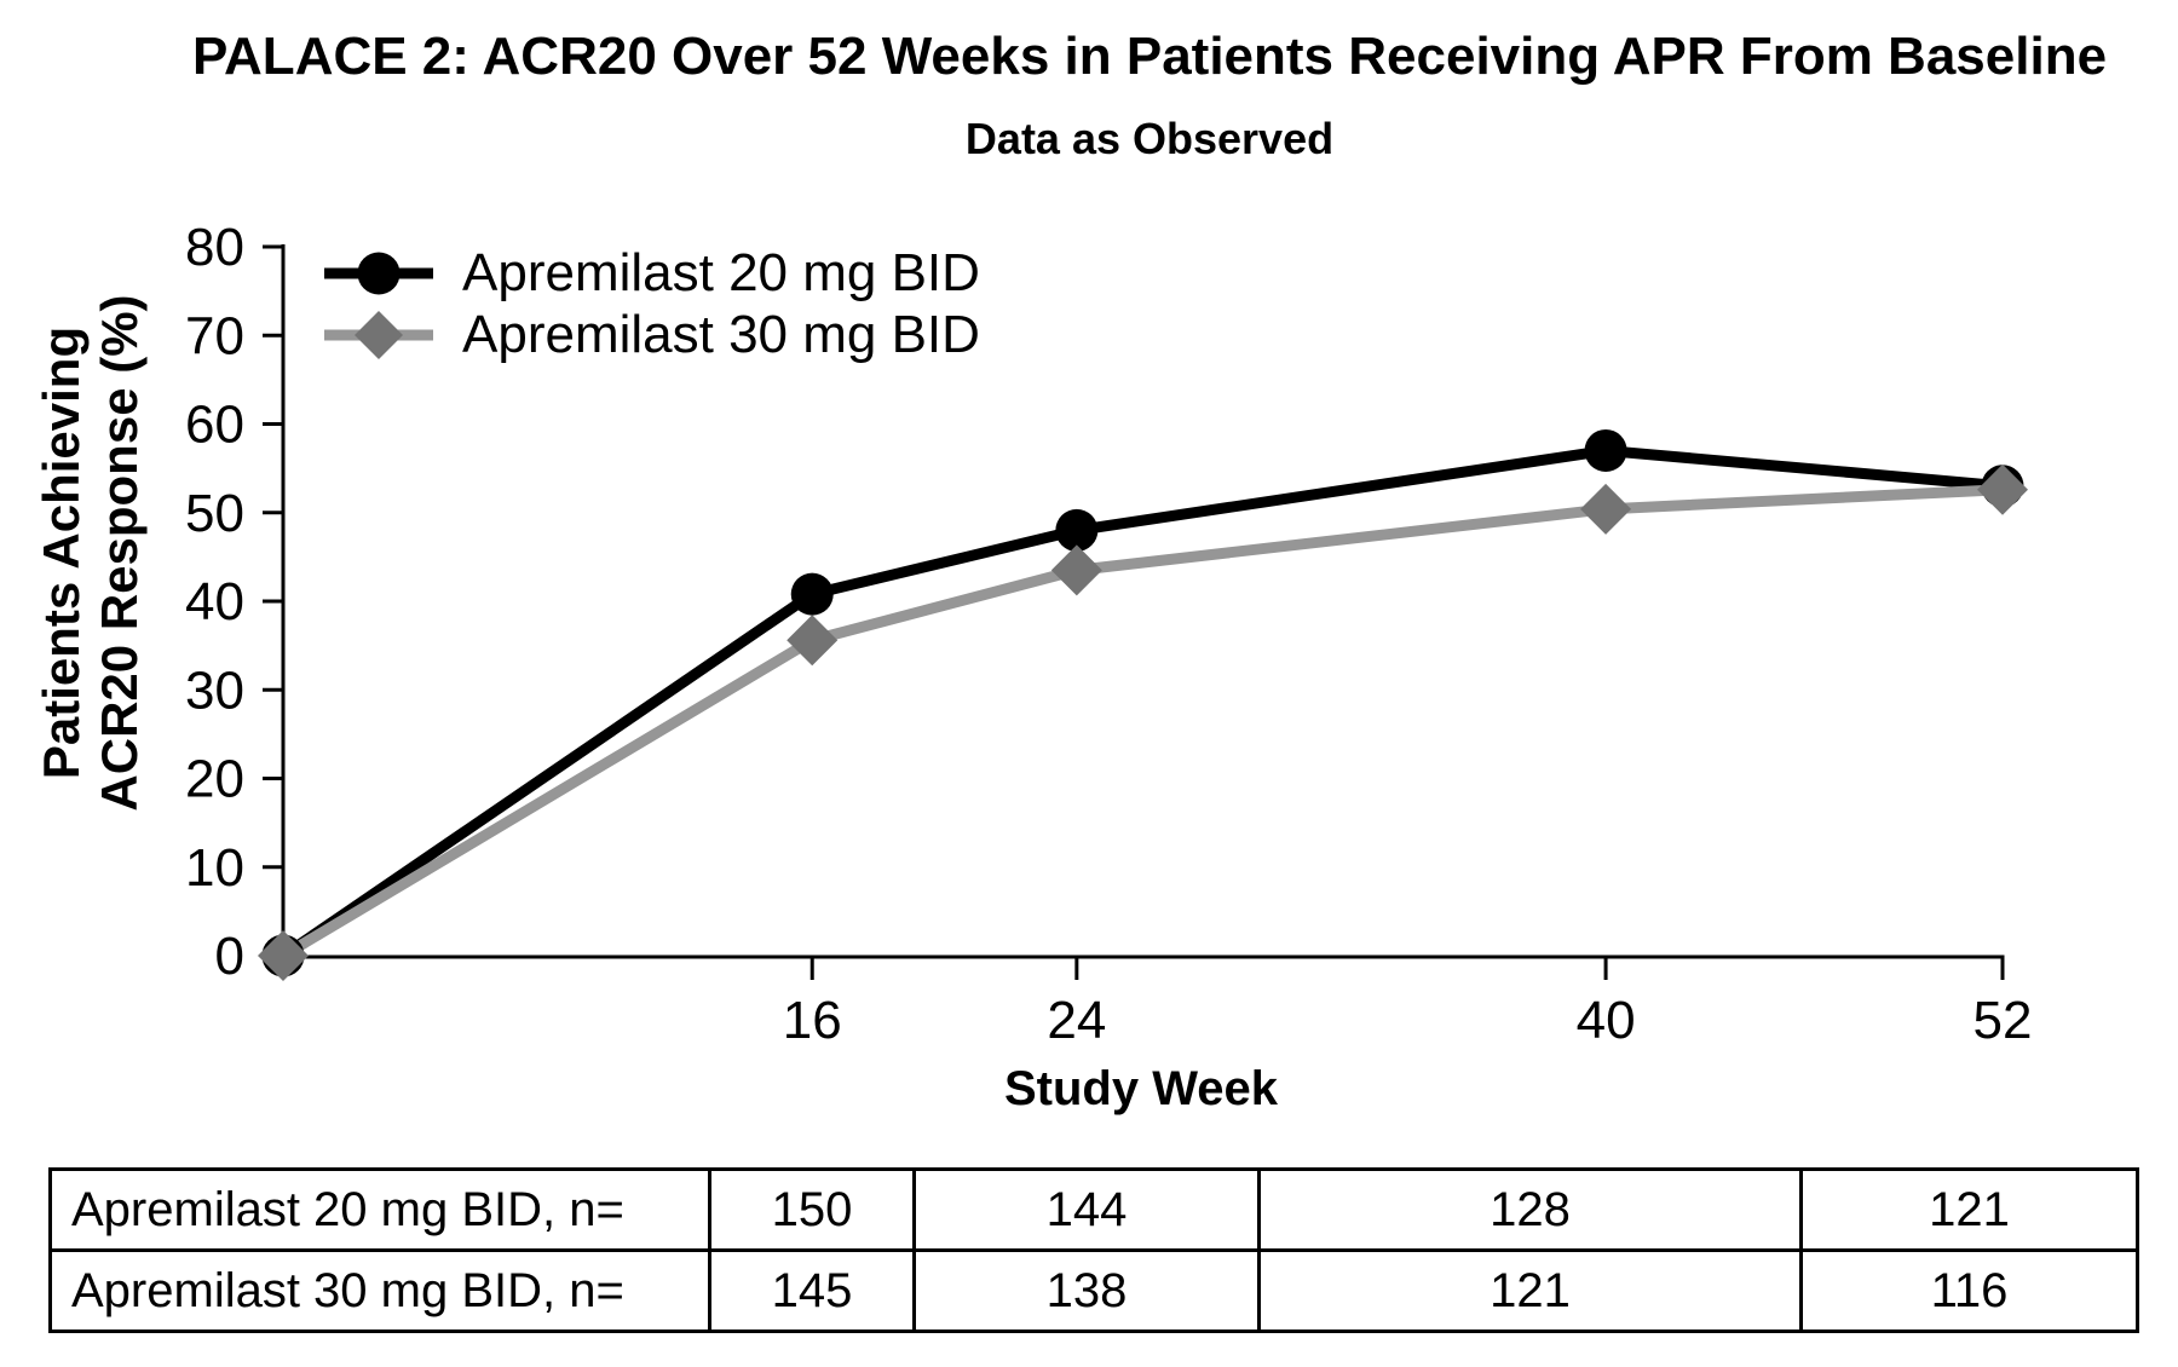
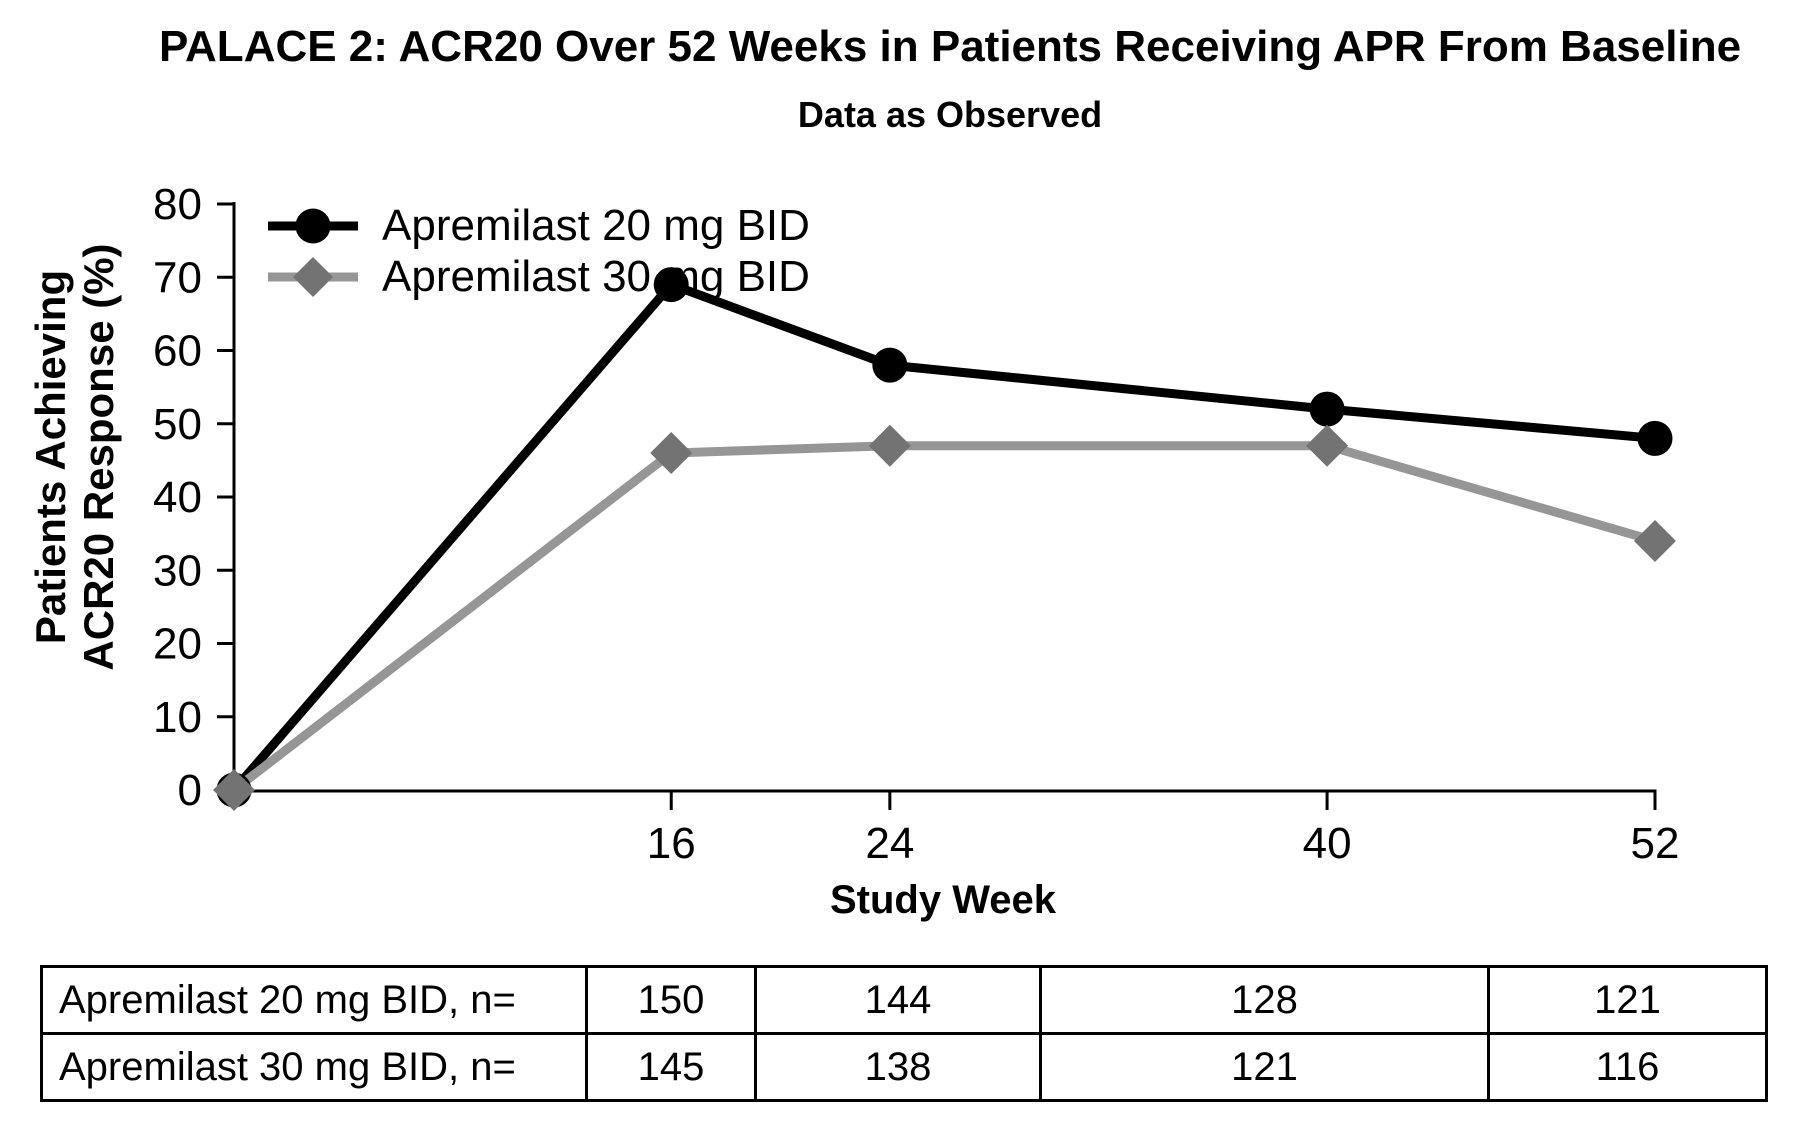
Apremilast 20 mg BID/16: 41 -> 69
Apremilast 30 mg BID/16: 36 -> 46
Apremilast 20 mg BID/24: 48 -> 58
Apremilast 30 mg BID/24: 44 -> 47
Apremilast 20 mg BID/40: 57 -> 52
Apremilast 30 mg BID/40: 50 -> 47
Apremilast 20 mg BID/52: 53 -> 48
Apremilast 30 mg BID/52: 53 -> 34
